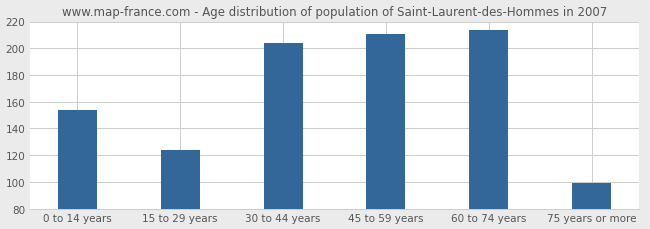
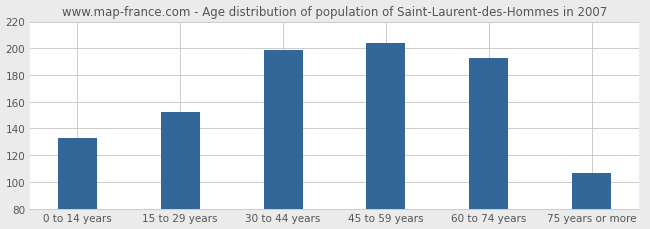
0 to 14 years: 154 -> 133
15 to 29 years: 124 -> 152
30 to 44 years: 204 -> 199
45 to 59 years: 211 -> 204
60 to 74 years: 214 -> 193
75 years or more: 99 -> 107
